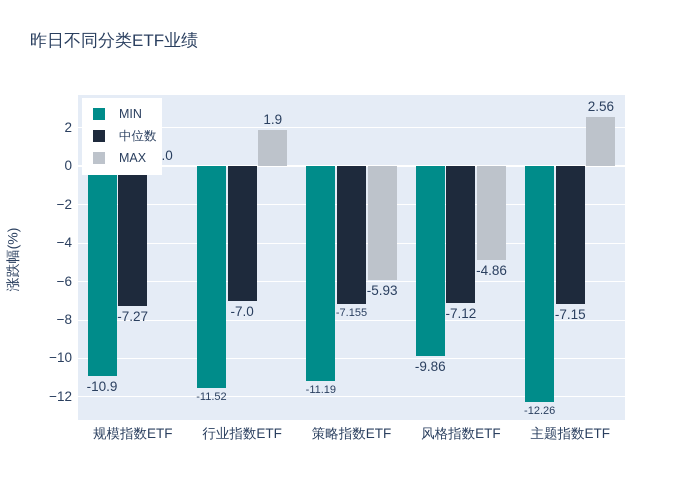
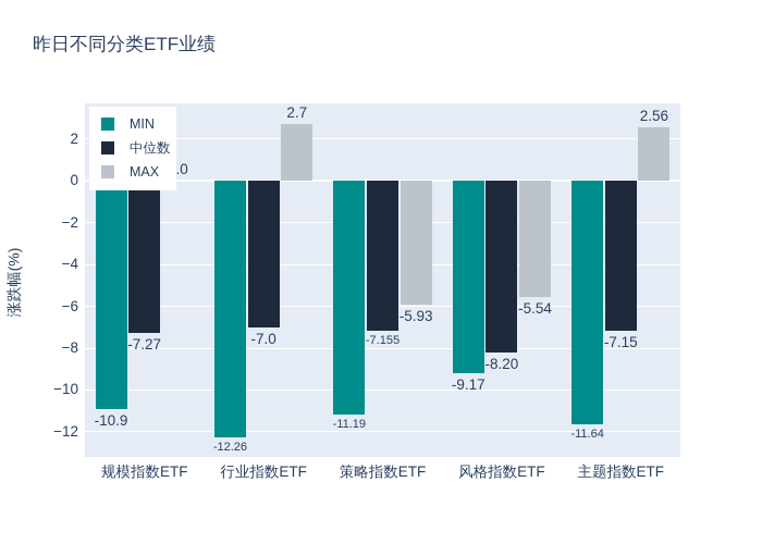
MIN/行业指数ETF: -11.52 -> -12.26
MAX/行业指数ETF: 1.9 -> 2.7
MIN/风格指数ETF: -9.86 -> -9.17
中位数/风格指数ETF: -7.12 -> -8.20
MAX/风格指数ETF: -4.86 -> -5.54
MIN/主题指数ETF: -12.26 -> -11.64
